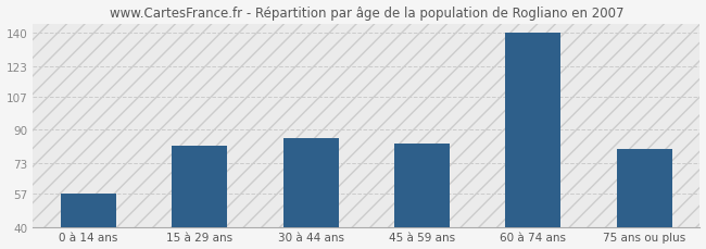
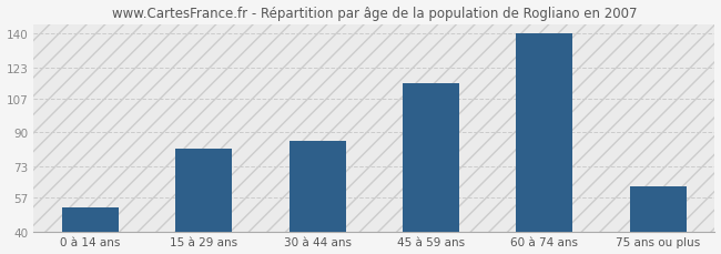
0 à 14 ans: 57 -> 52
45 à 59 ans: 83 -> 115
75 ans ou plus: 80 -> 63
